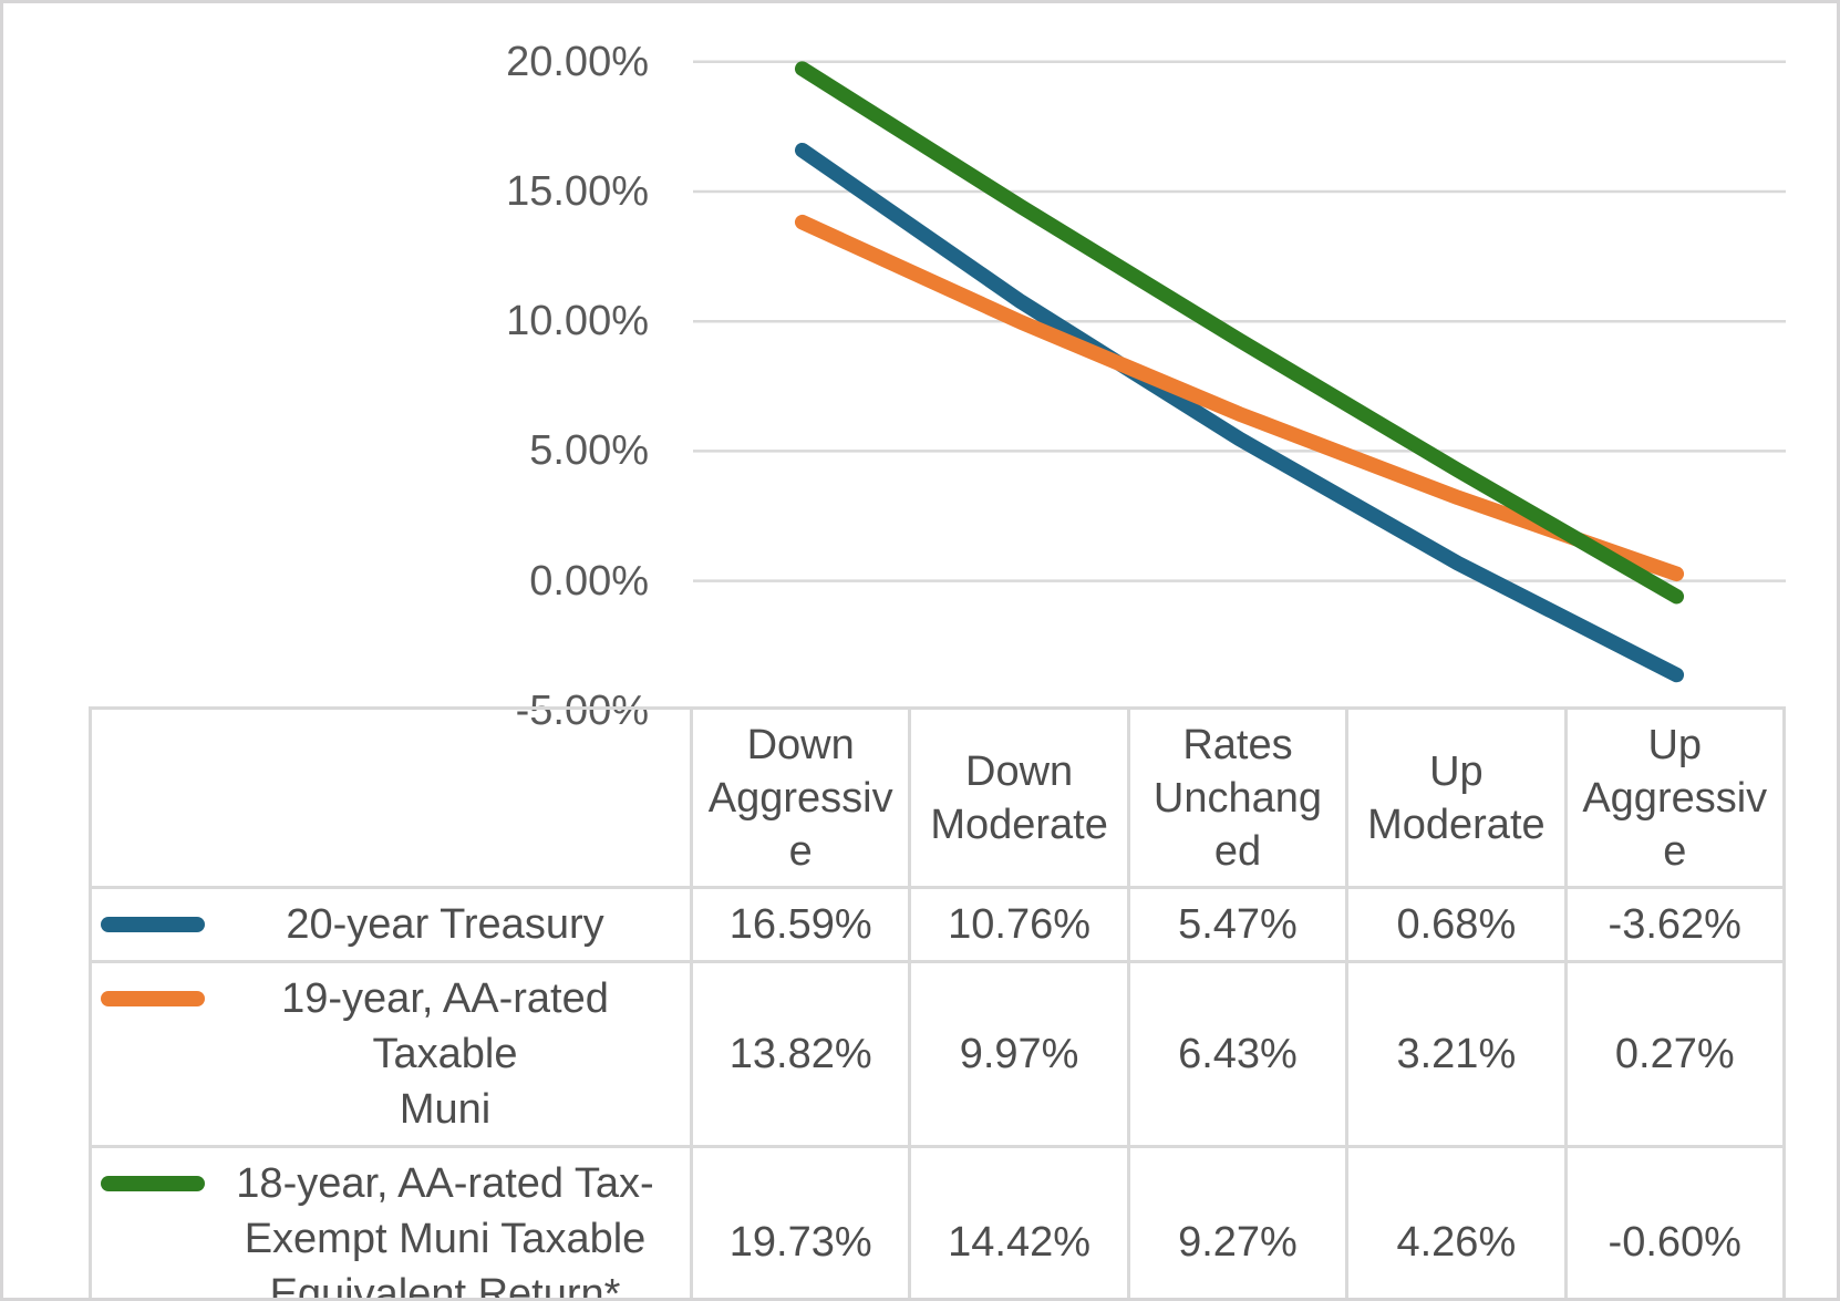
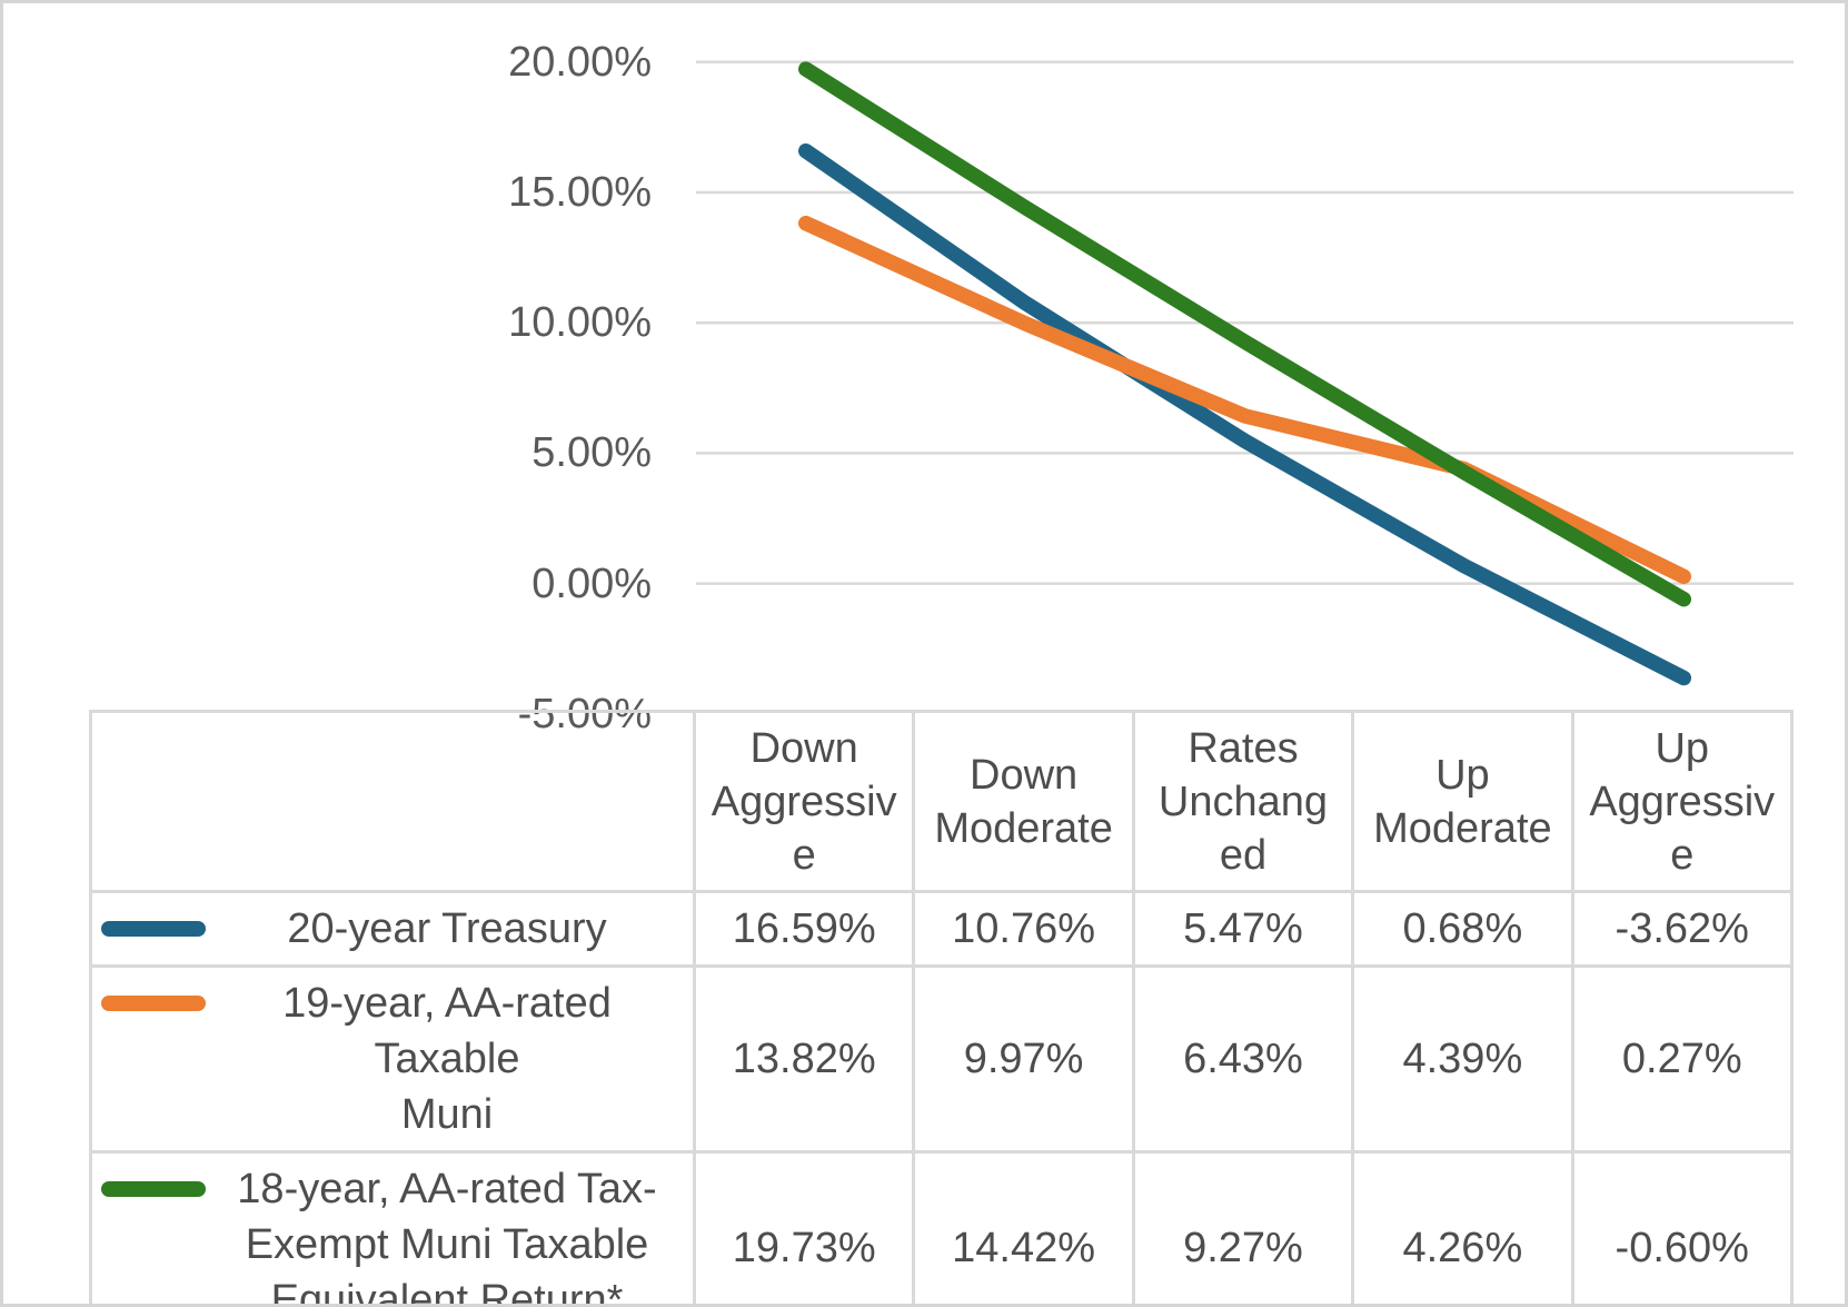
19-year, AA-rated Taxable Muni/Up Moderate: 3.21% -> 4.39%
